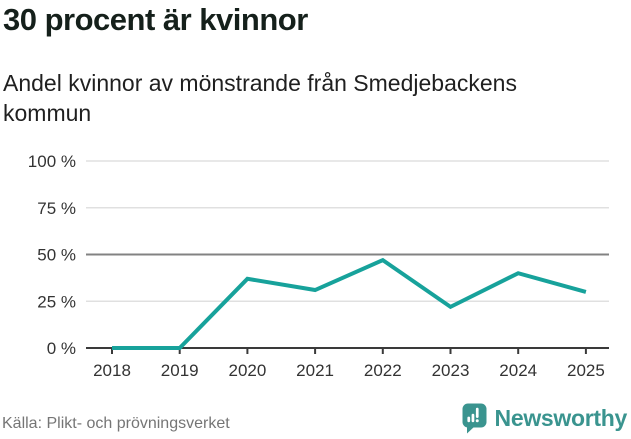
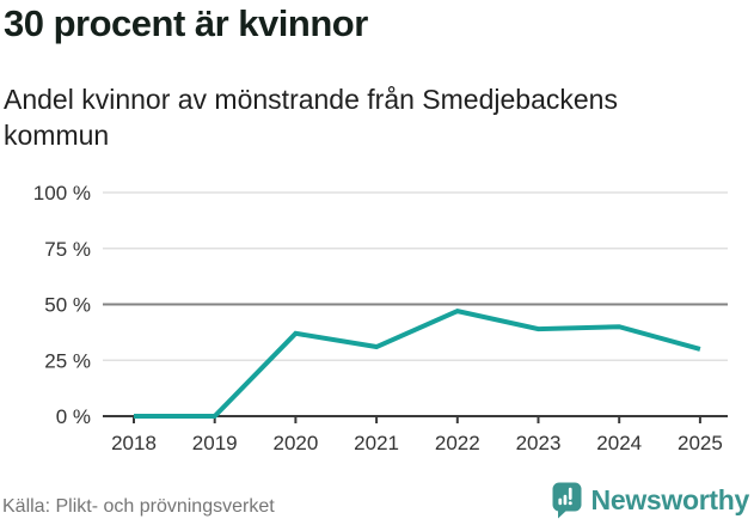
2023: 22% -> 39%
